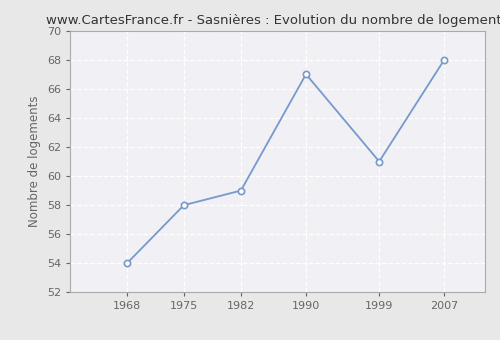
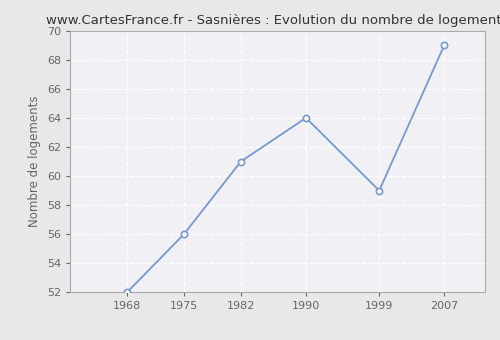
1968: 54 -> 52
1975: 58 -> 56
1982: 59 -> 61
1990: 67 -> 64
1999: 61 -> 59
2007: 68 -> 69
